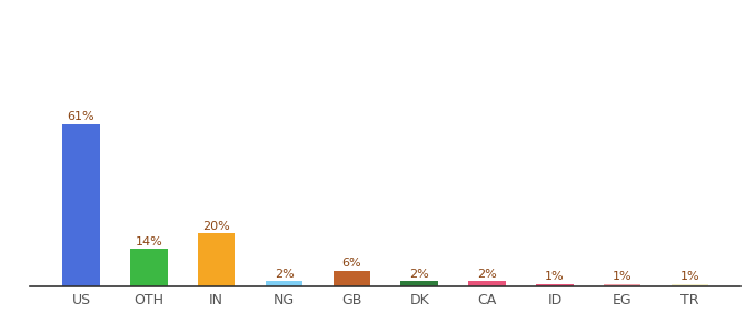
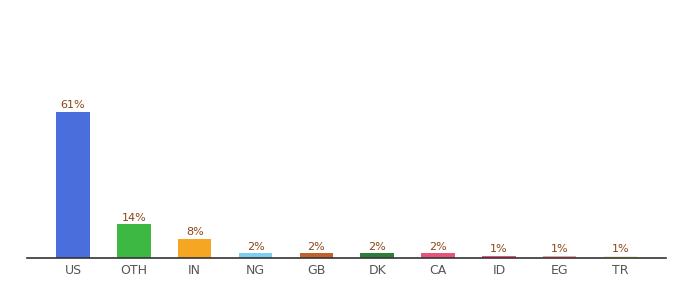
IN: 20% -> 8%
GB: 6% -> 2%
